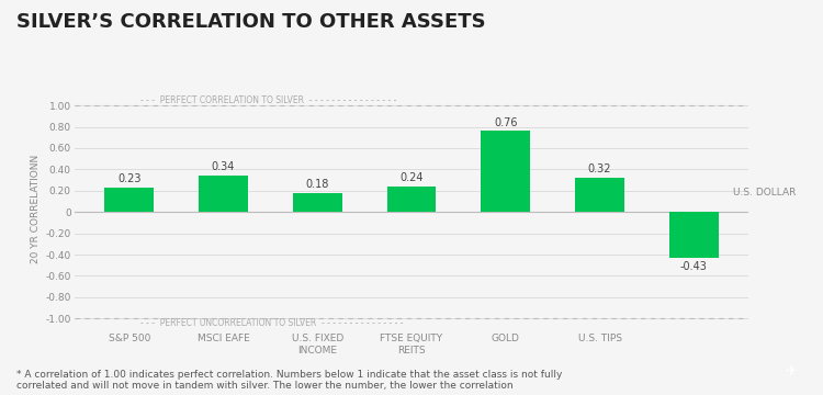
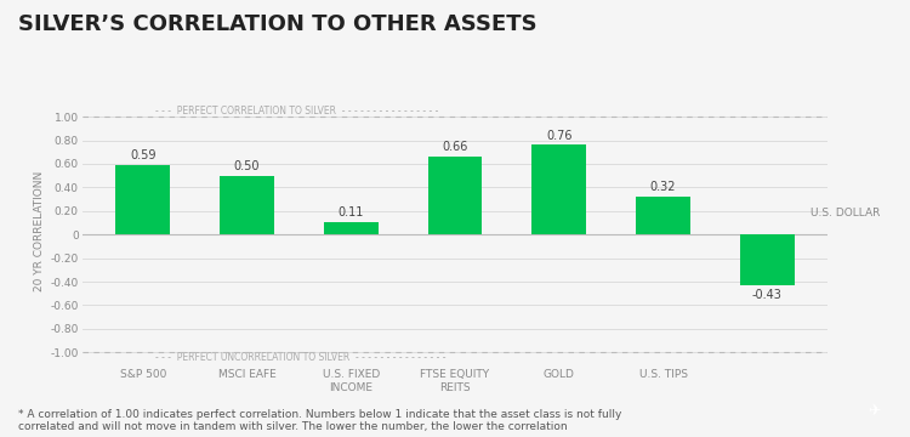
S&P 500: 0.23 -> 0.59
MSCI EAFE: 0.34 -> 0.50
U.S. FIXED INCOME: 0.18 -> 0.11
FTSE EQUITY REITS: 0.24 -> 0.66
